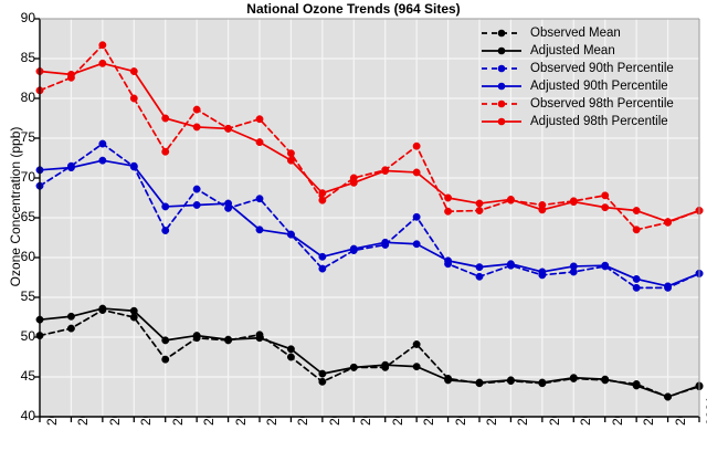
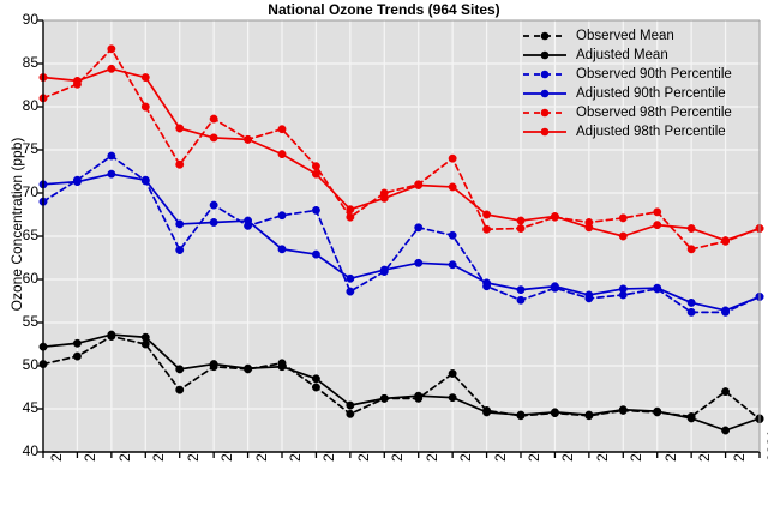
Observed 90th Percentile/2008: 63 -> 68
Observed 90th Percentile/2011: 62 -> 66
Adjusted 98th Percentile/2017: 67 -> 65
Observed Mean/2020: 42 -> 47
